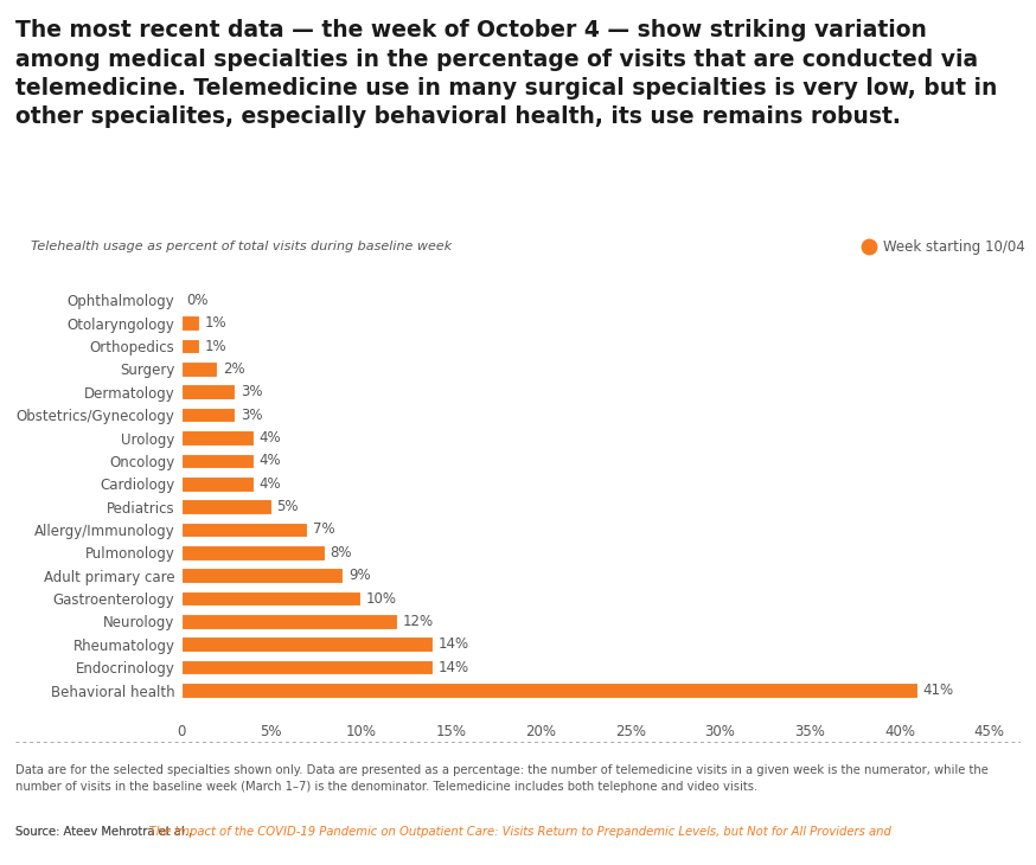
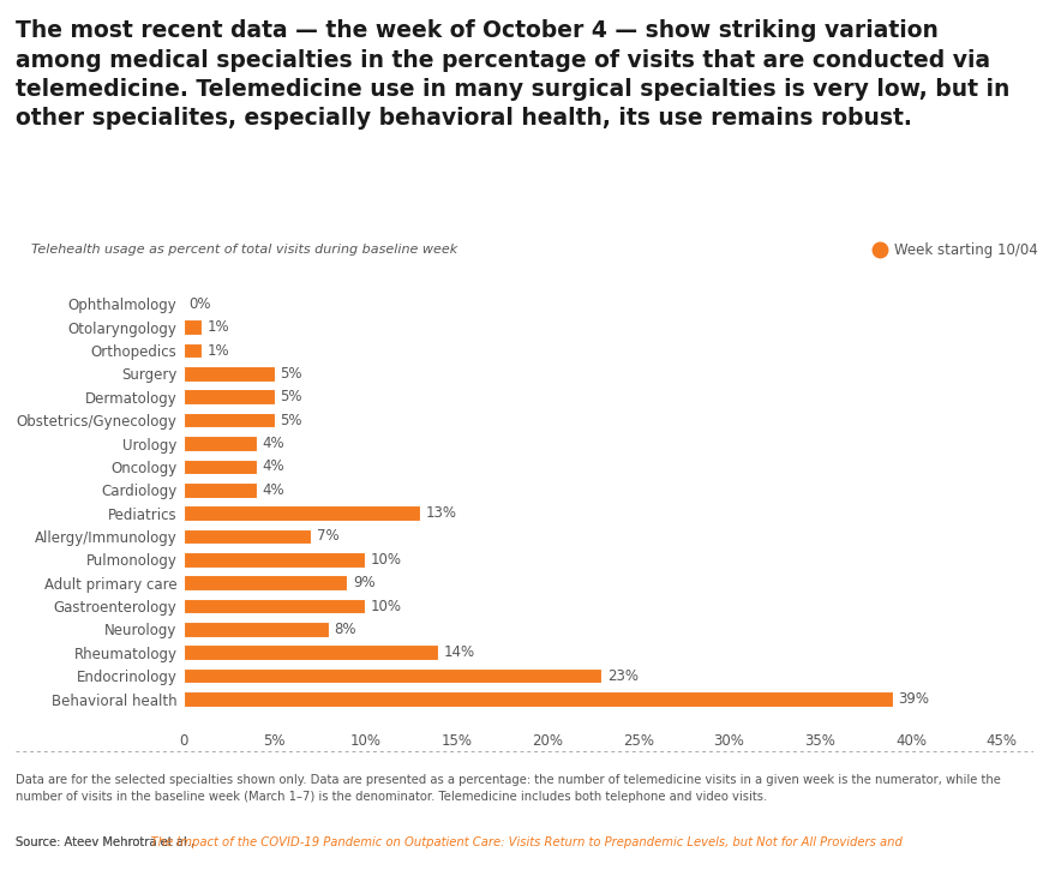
Surgery: 2% -> 5%
Dermatology: 3% -> 5%
Obstetrics/Gynecology: 3% -> 5%
Pediatrics: 5% -> 13%
Pulmonology: 8% -> 10%
Neurology: 12% -> 8%
Endocrinology: 14% -> 23%
Behavioral health: 41% -> 39%
